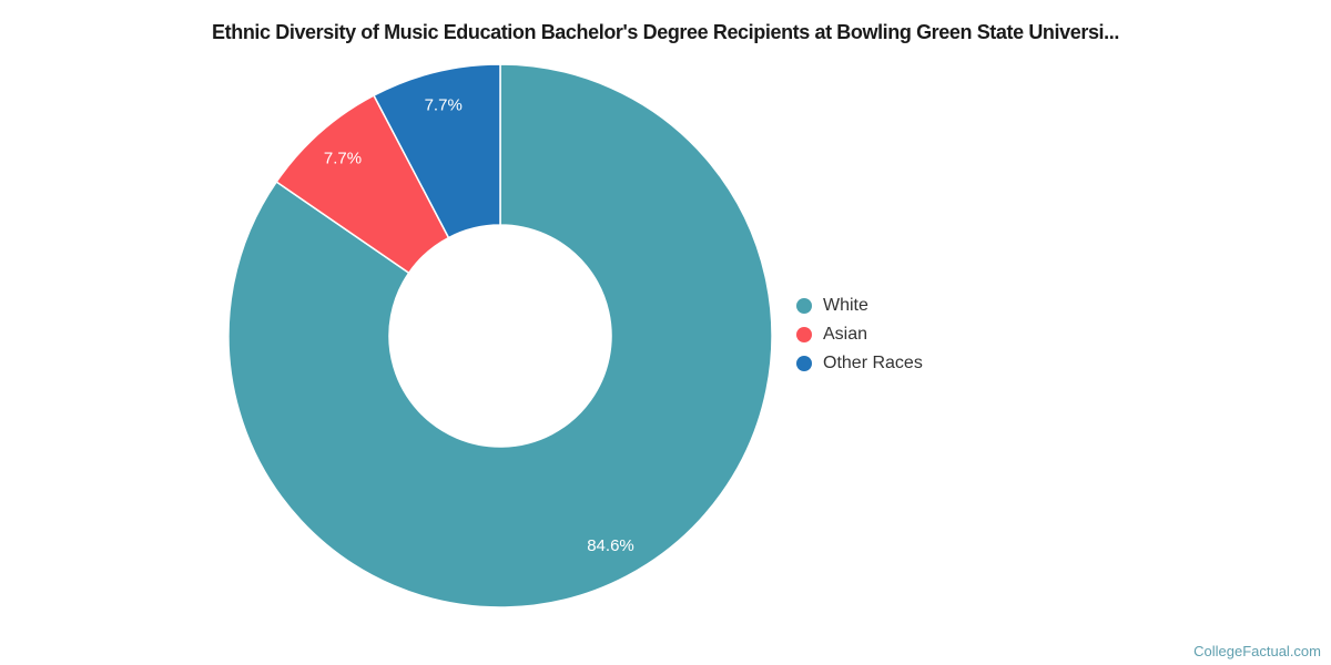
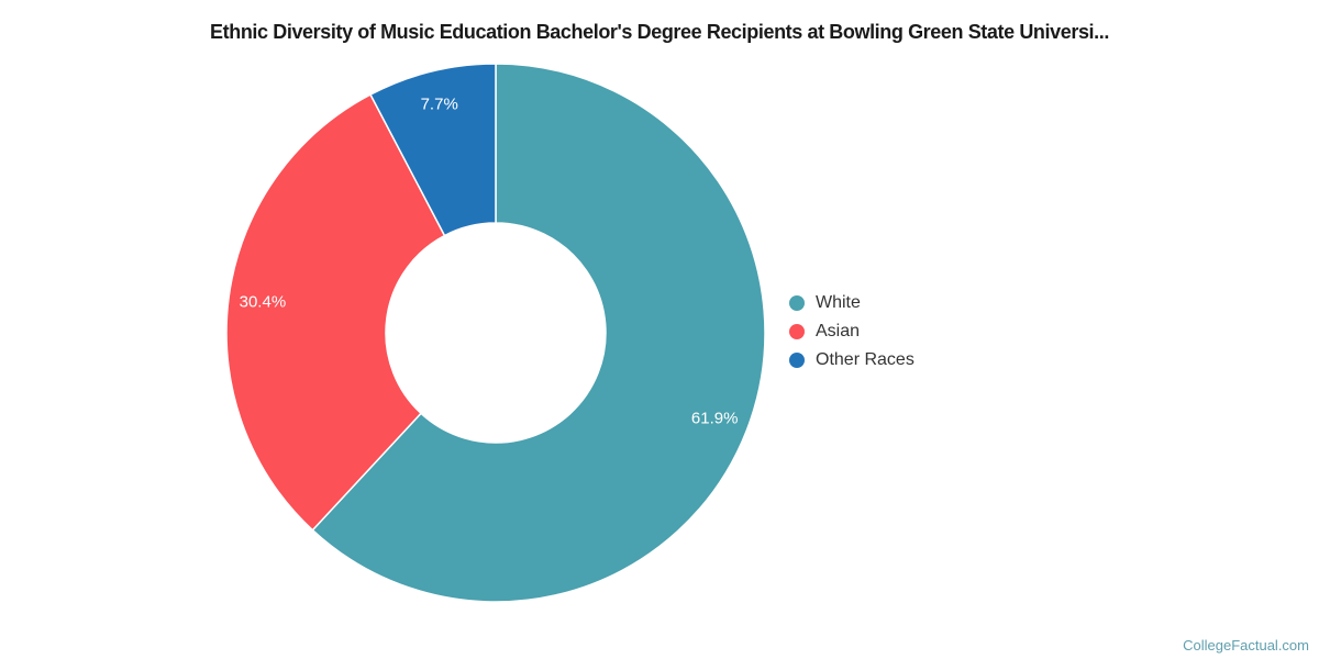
White: 84.6% -> 61.9%
Asian: 7.7% -> 30.4%
